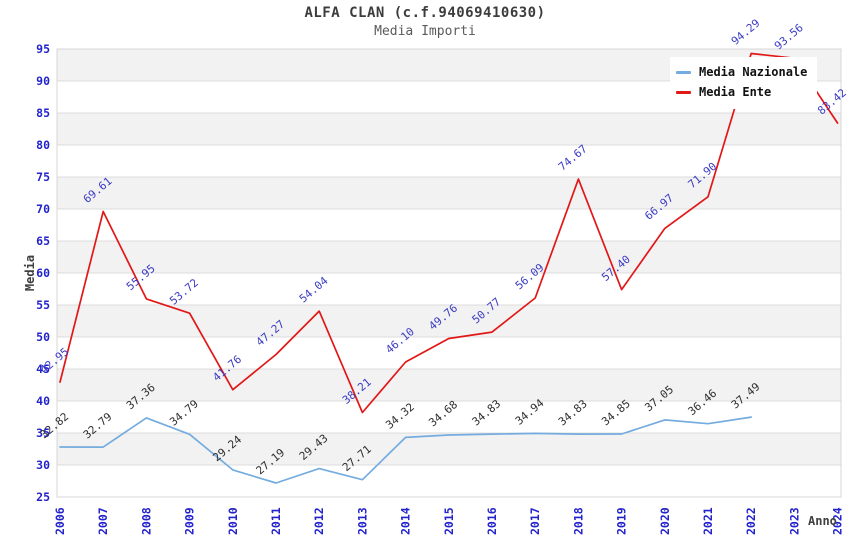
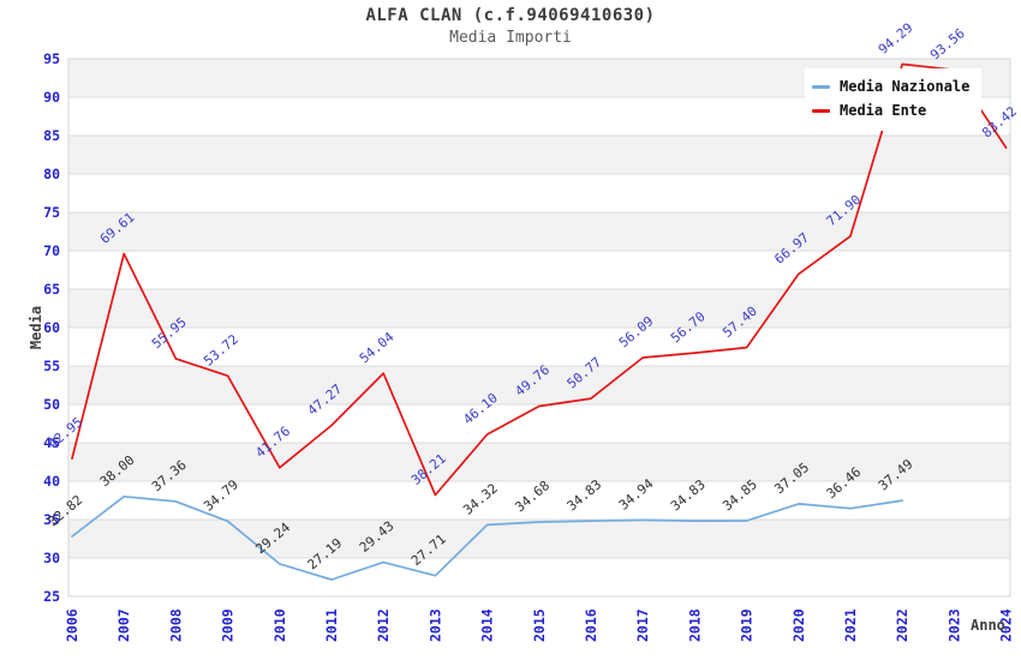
Media Nazionale/2007: 32.79 -> 38.00
Media Ente/2018: 74.67 -> 56.70
